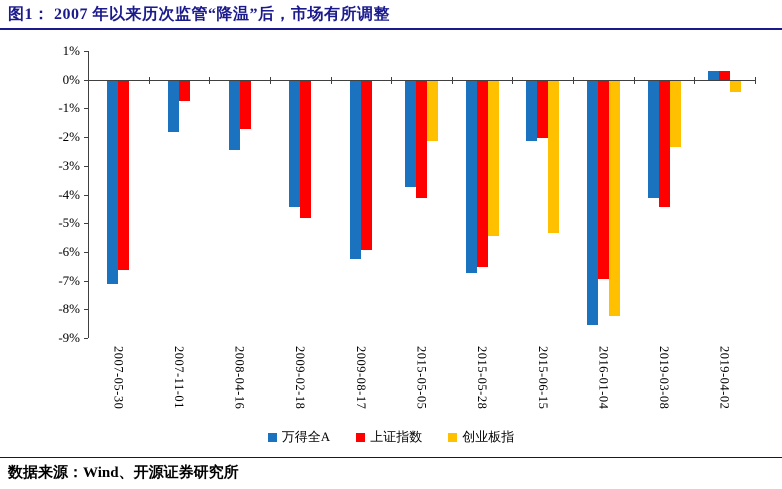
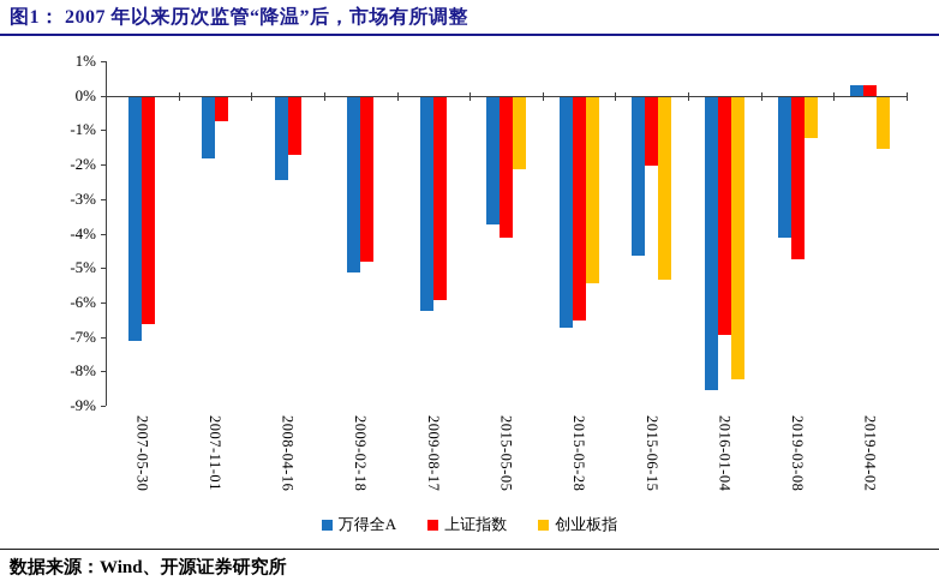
万得全A/2009-02-18: -4.4% -> -5.1%
万得全A/2015-06-15: -2.1% -> -4.6%
上证指数/2019-03-08: -4.4% -> -4.7%
创业板指/2019-03-08: -2.3% -> -1.2%
创业板指/2019-04-02: -0.4% -> -1.5%
